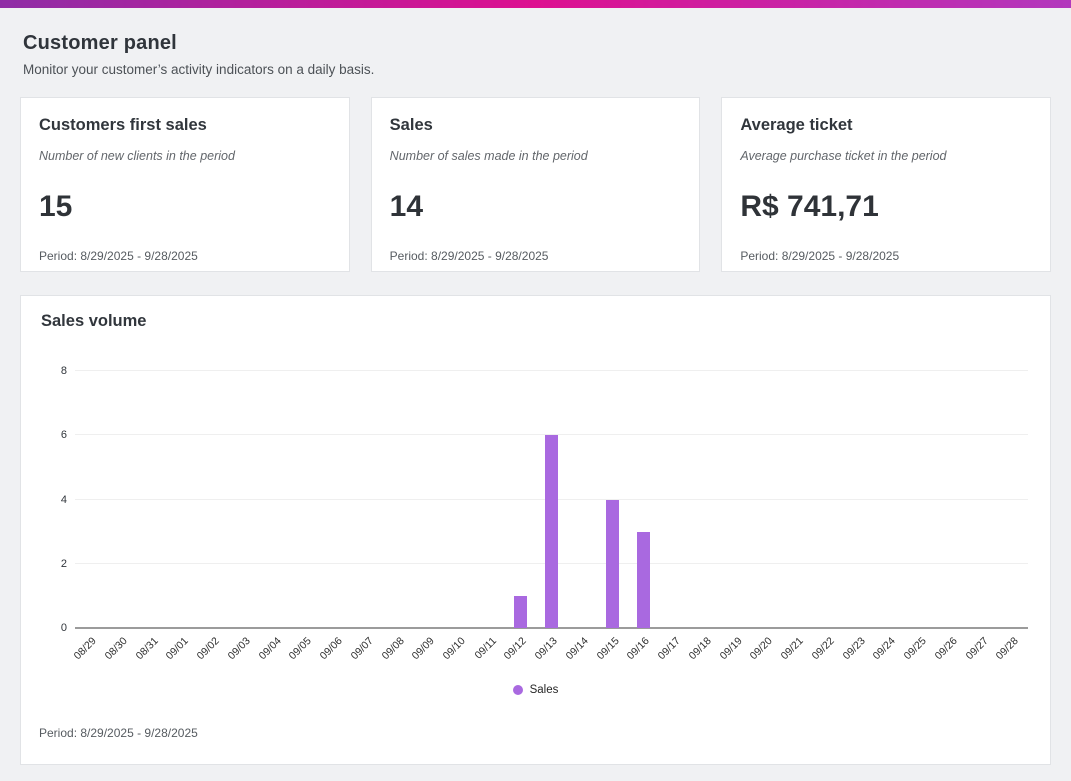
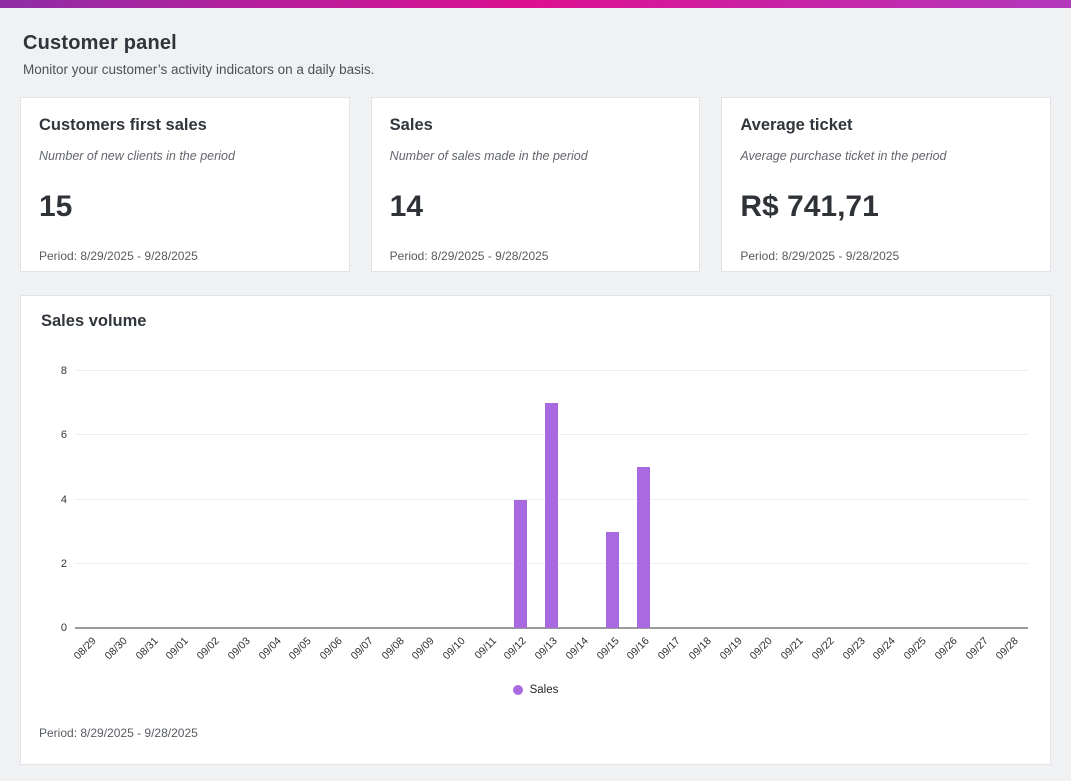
09/12: 1 -> 4
09/13: 6 -> 7
09/15: 4 -> 3
09/16: 3 -> 5
